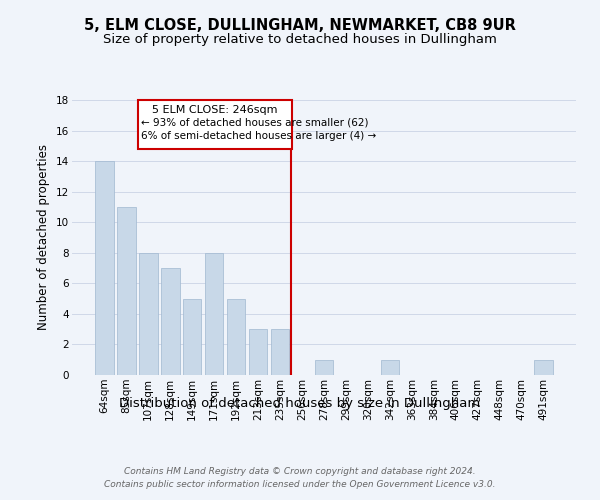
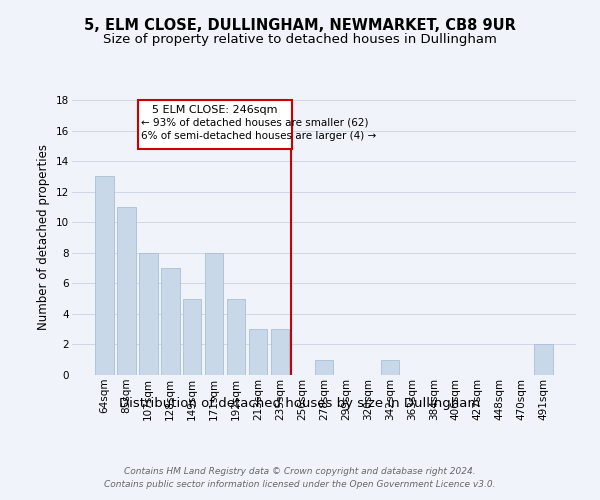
64sqm: 14 -> 13
491sqm: 1 -> 2
